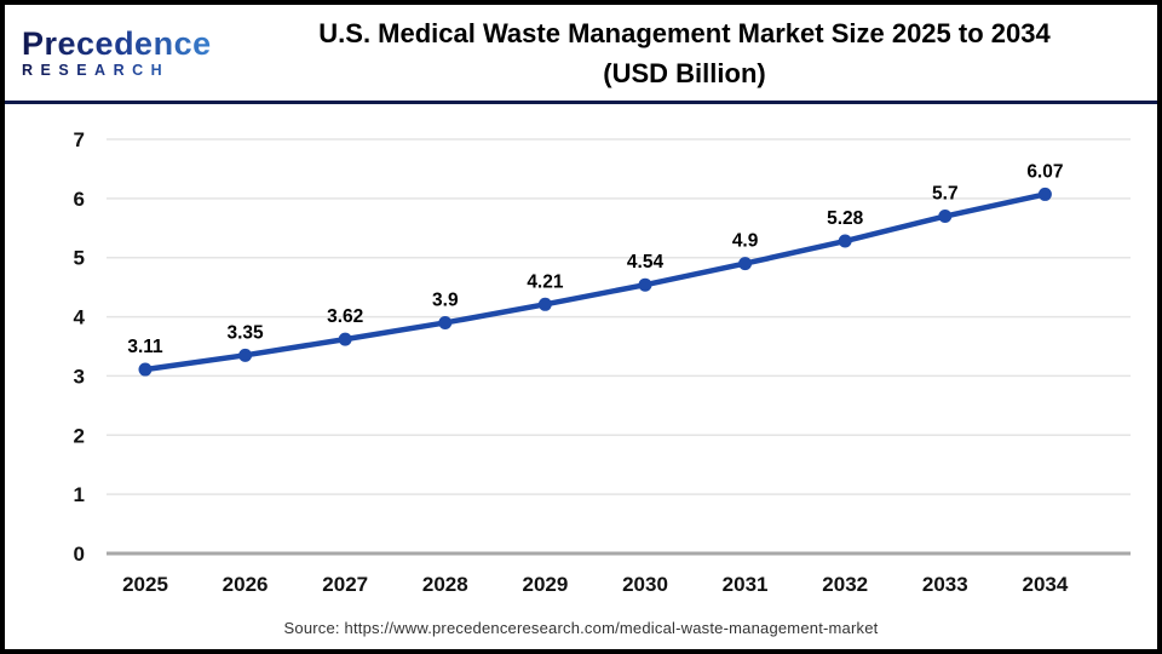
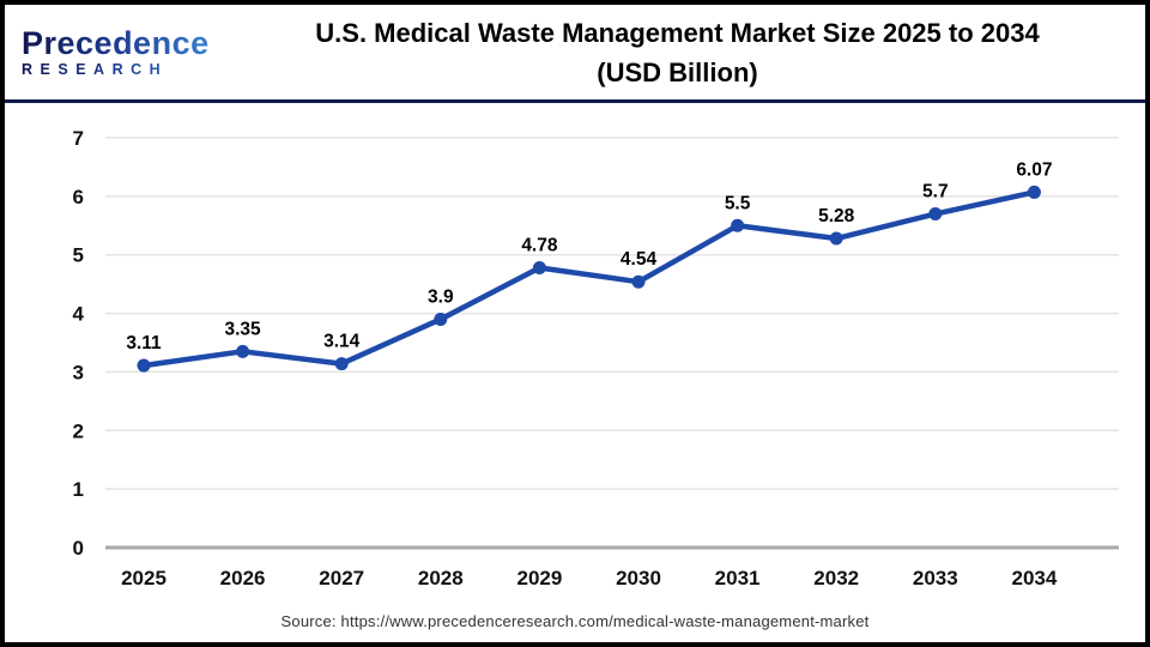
2027: 3.62 -> 3.14
2029: 4.21 -> 4.78
2031: 4.9 -> 5.5
